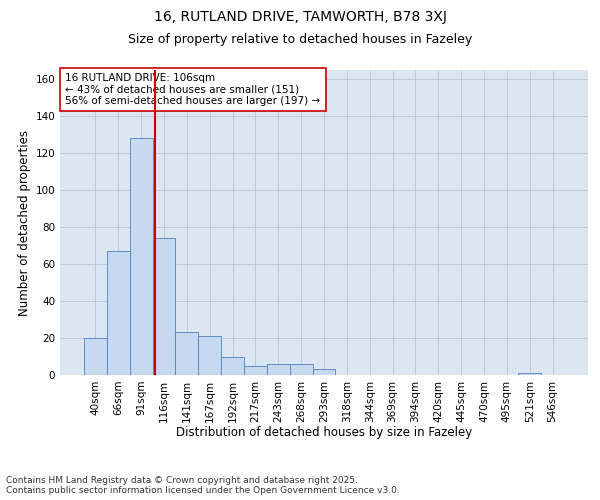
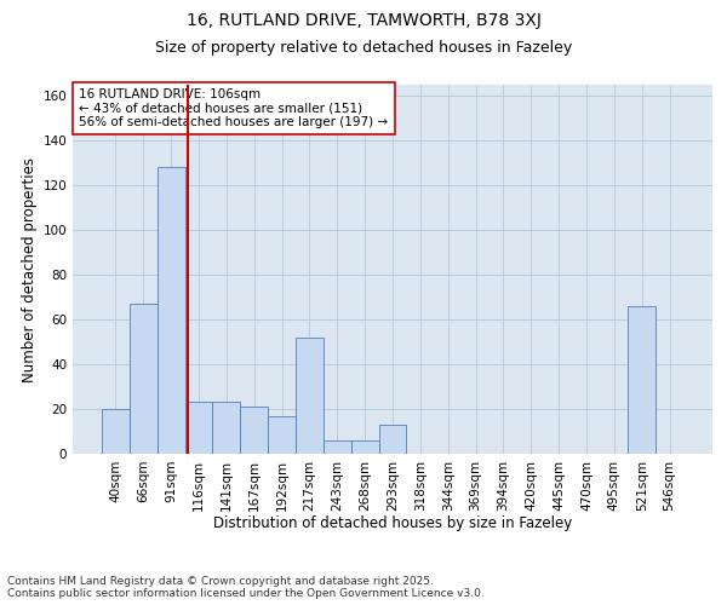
116sqm: 74 -> 23
192sqm: 10 -> 17
217sqm: 5 -> 52
293sqm: 3 -> 13
521sqm: 1 -> 66
